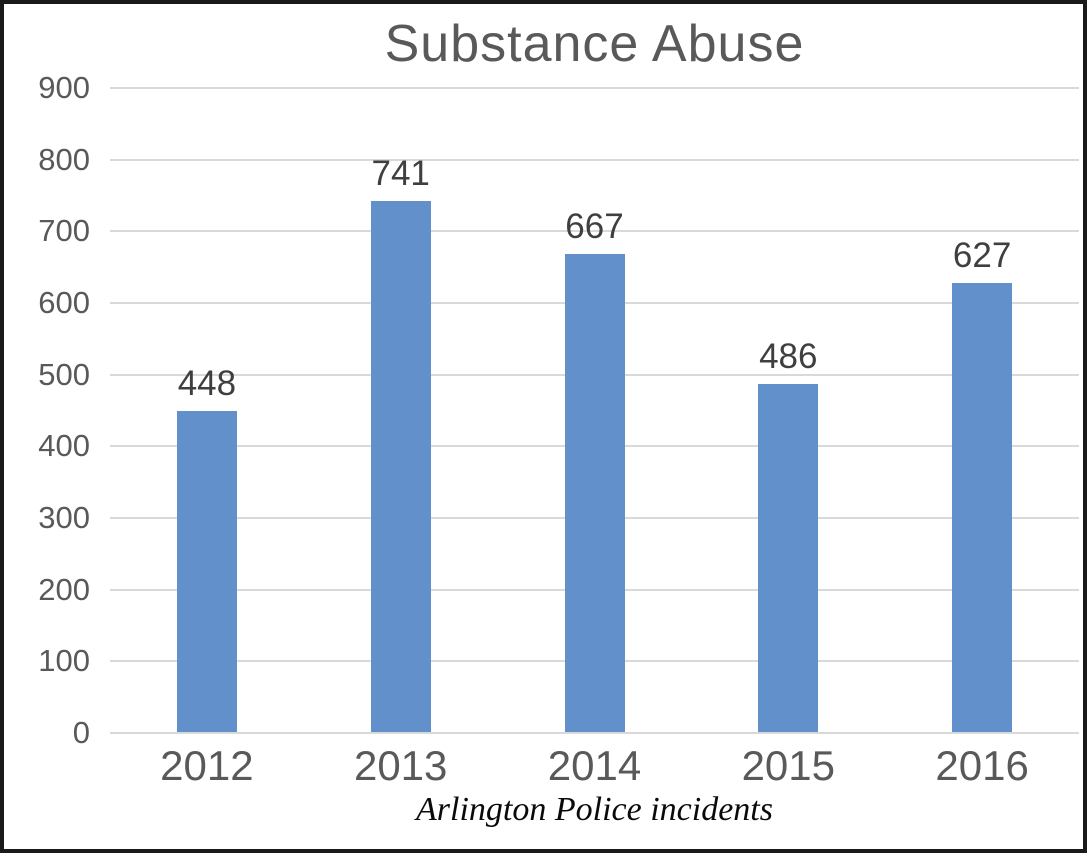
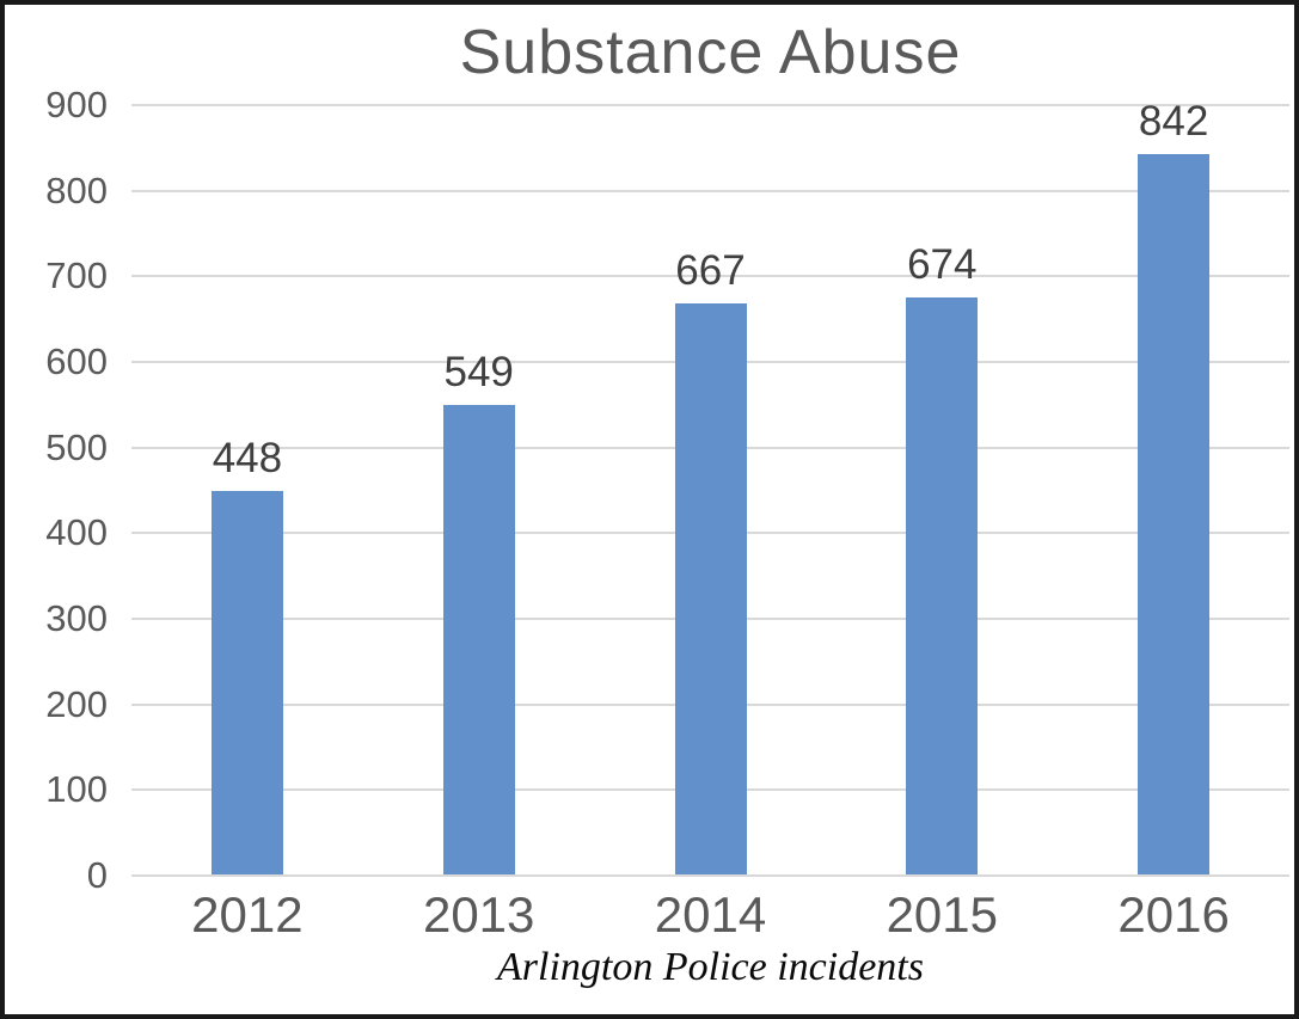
2013: 741 -> 549
2015: 486 -> 674
2016: 627 -> 842
